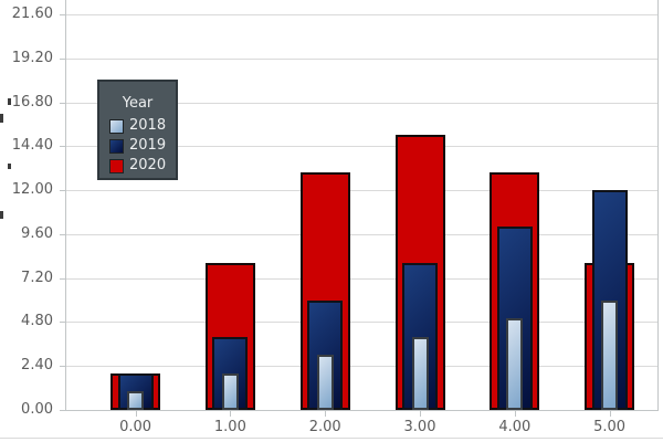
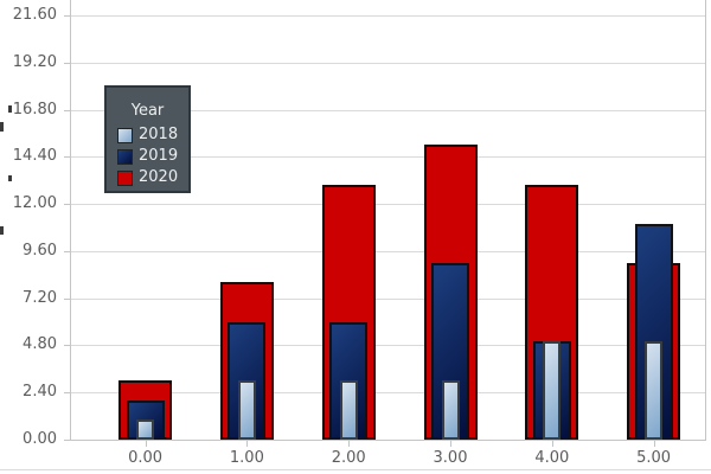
2020/0.00: 2 -> 3
2018/1.00: 2 -> 3
2019/1.00: 4 -> 6
2018/3.00: 4 -> 3
2019/3.00: 8 -> 9
2019/4.00: 10 -> 5
2018/5.00: 6 -> 5
2019/5.00: 12 -> 11
2020/5.00: 8 -> 9
